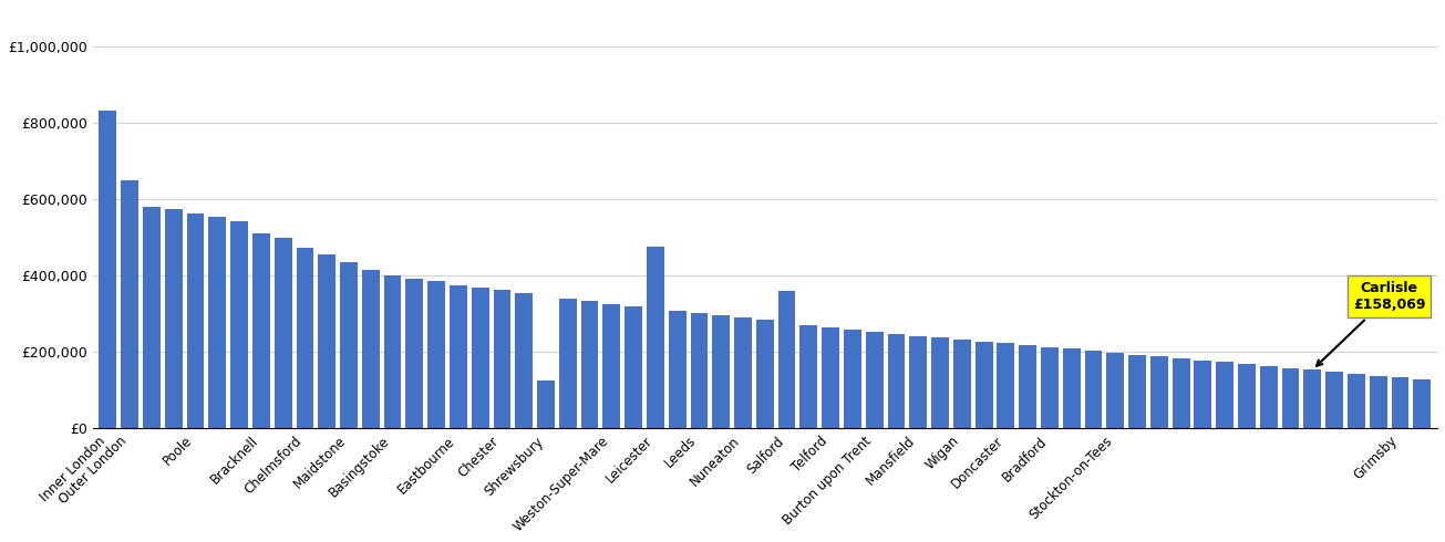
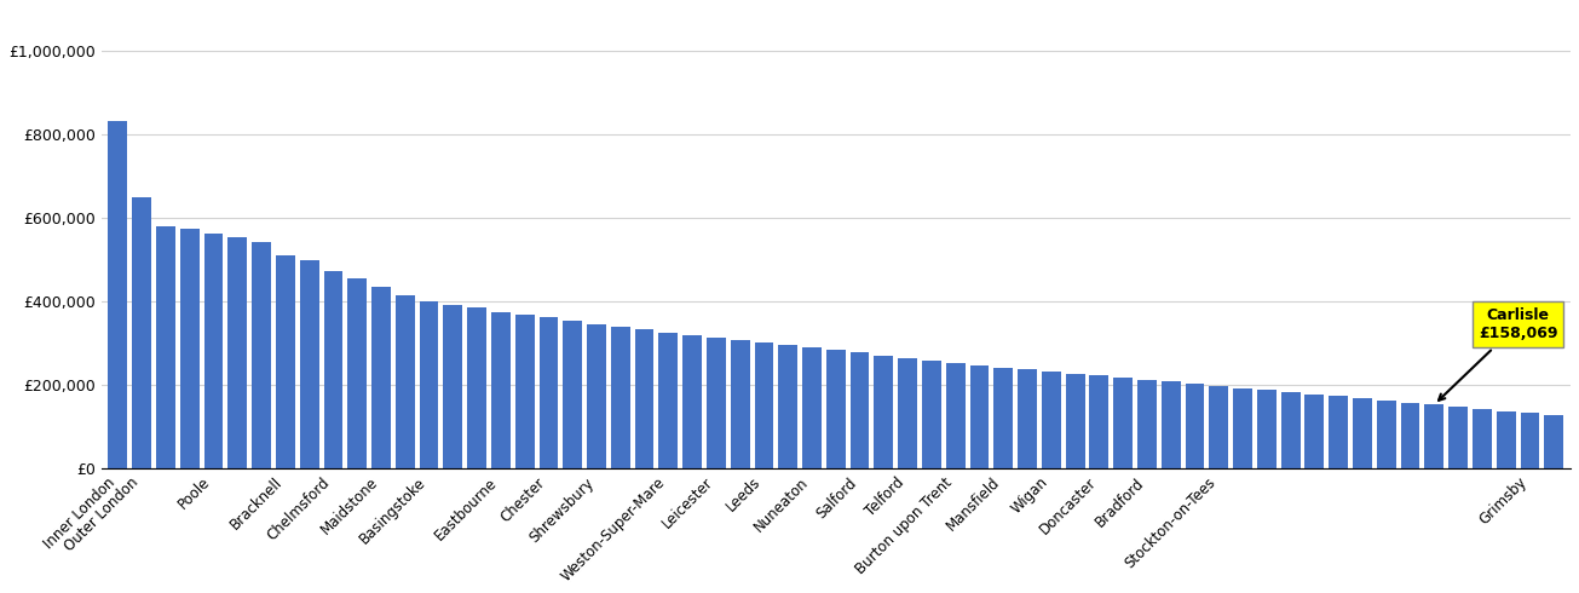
Shrewsbury: £125,000 -> £346,000
Leicester: £475,000 -> £313,000
Salford: £360,000 -> £277,000
